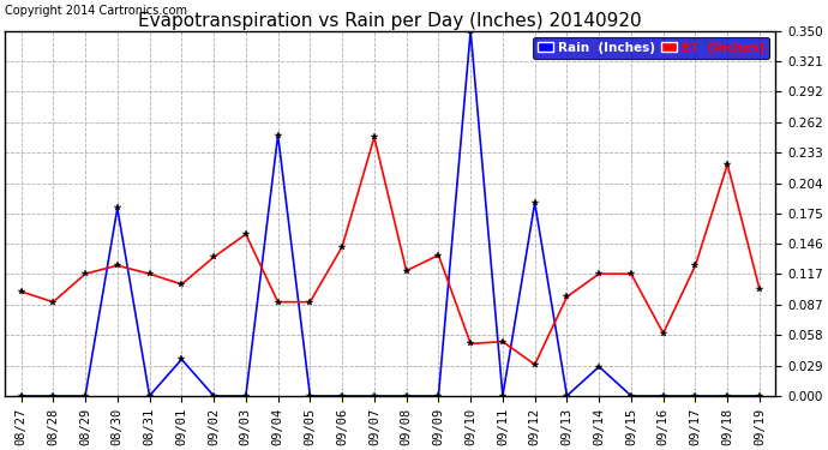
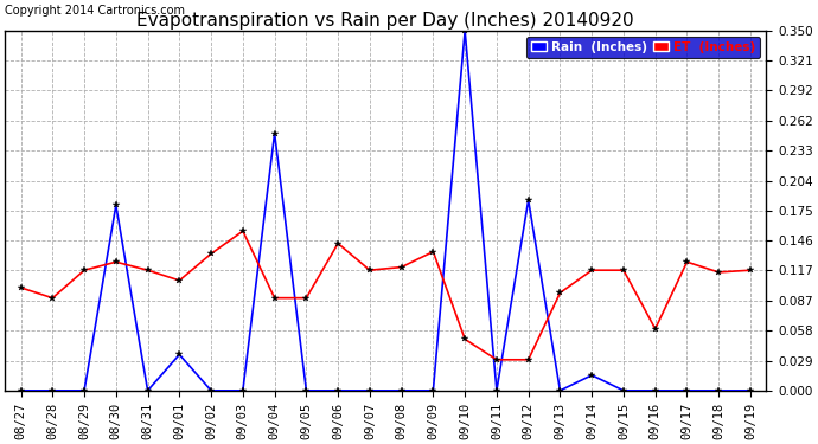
ET (Inches)/09/07: 0.248 -> 0.117
ET (Inches)/09/11: 0.052 -> 0.030
Rain (Inches)/09/14: 0.028 -> 0.015
ET (Inches)/09/18: 0.222 -> 0.115
ET (Inches)/09/19: 0.102 -> 0.117
